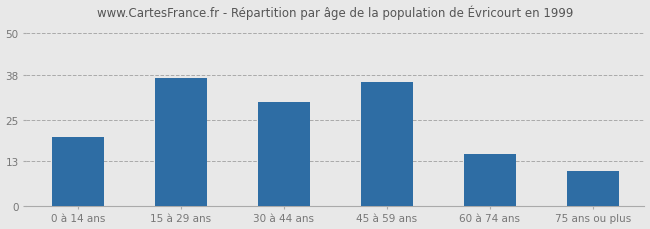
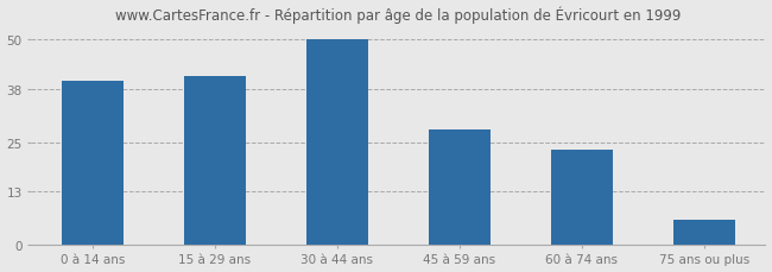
0 à 14 ans: 20 -> 40
15 à 29 ans: 37 -> 41
30 à 44 ans: 30 -> 50
45 à 59 ans: 36 -> 28
60 à 74 ans: 15 -> 23
75 ans ou plus: 10 -> 6
